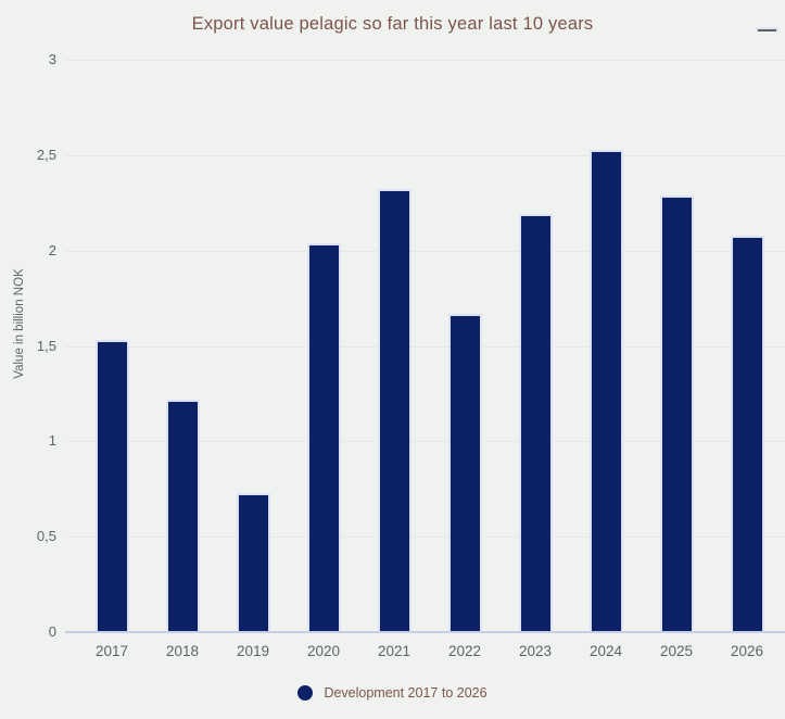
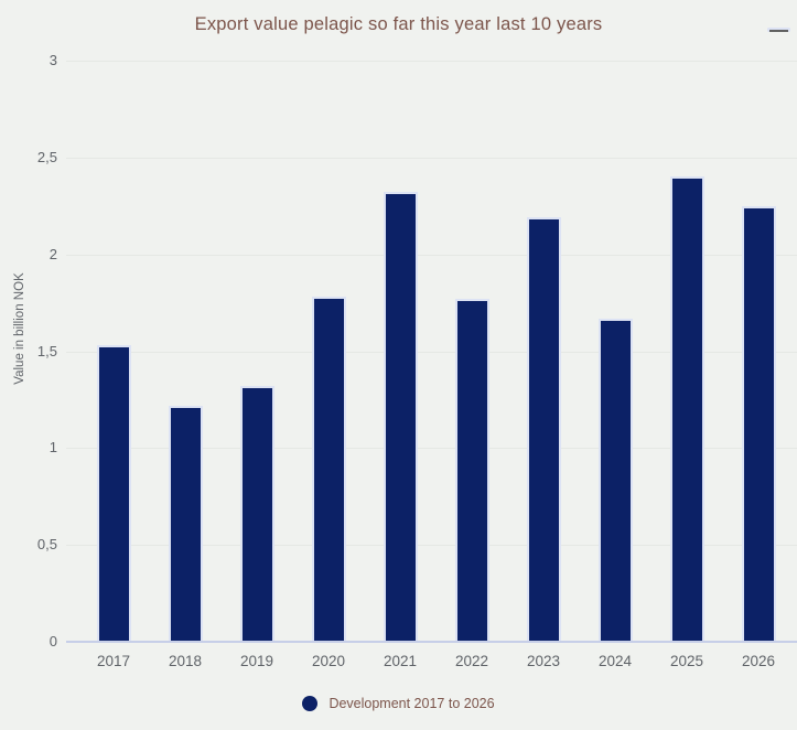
2019: 0.73 -> 1.32
2020: 2.04 -> 1.78
2022: 1.67 -> 1.77
2024: 2.53 -> 1.67
2025: 2.29 -> 2.40
2026: 2.08 -> 2.25
